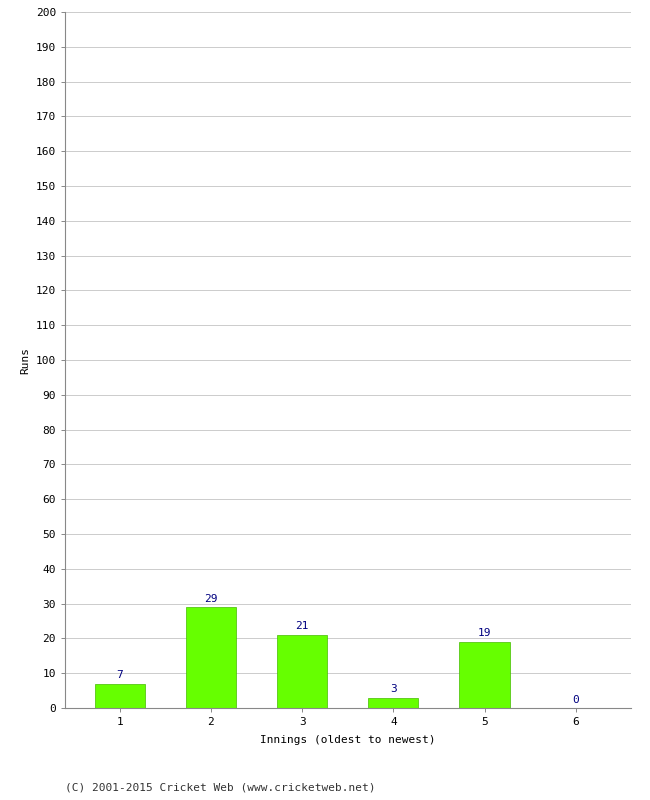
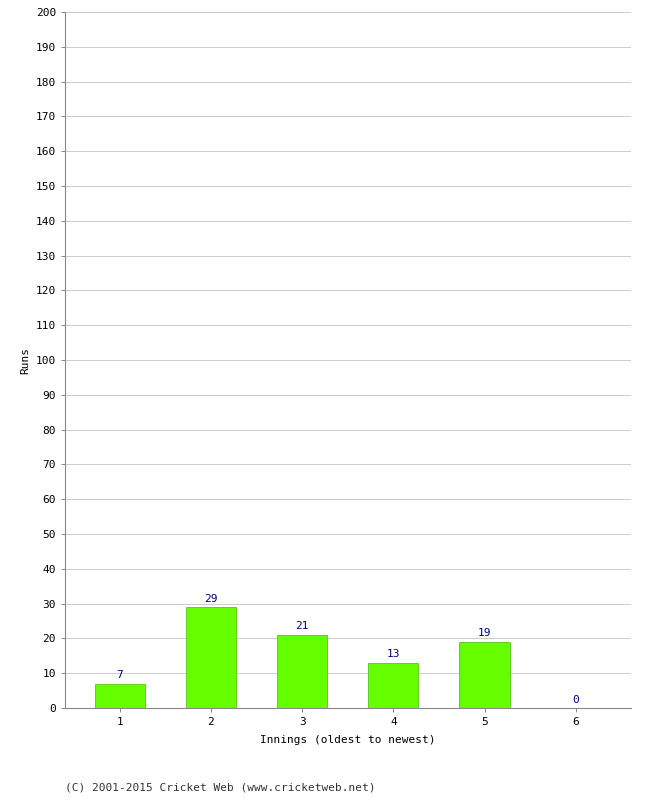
4: 3 -> 13
